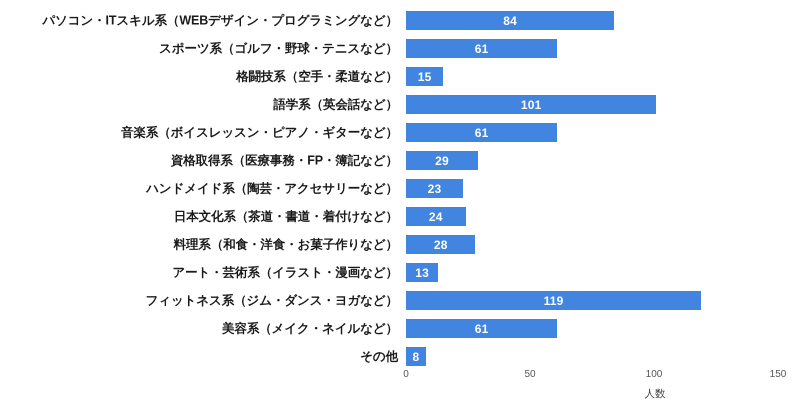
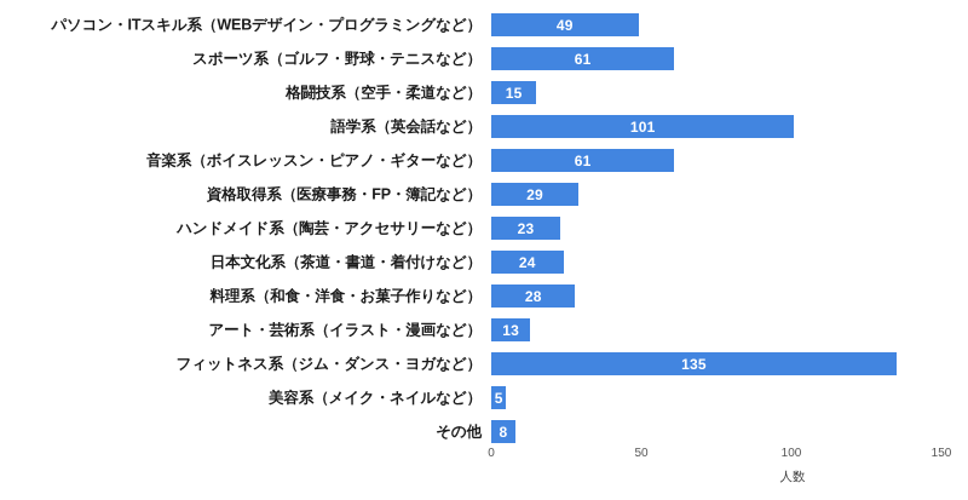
パソコン・ITスキル系（WEBデザイン・プログラミングなど）: 84 -> 49
フィットネス系（ジム・ダンス・ヨガなど）: 119 -> 135
美容系（メイク・ネイルなど）: 61 -> 5
